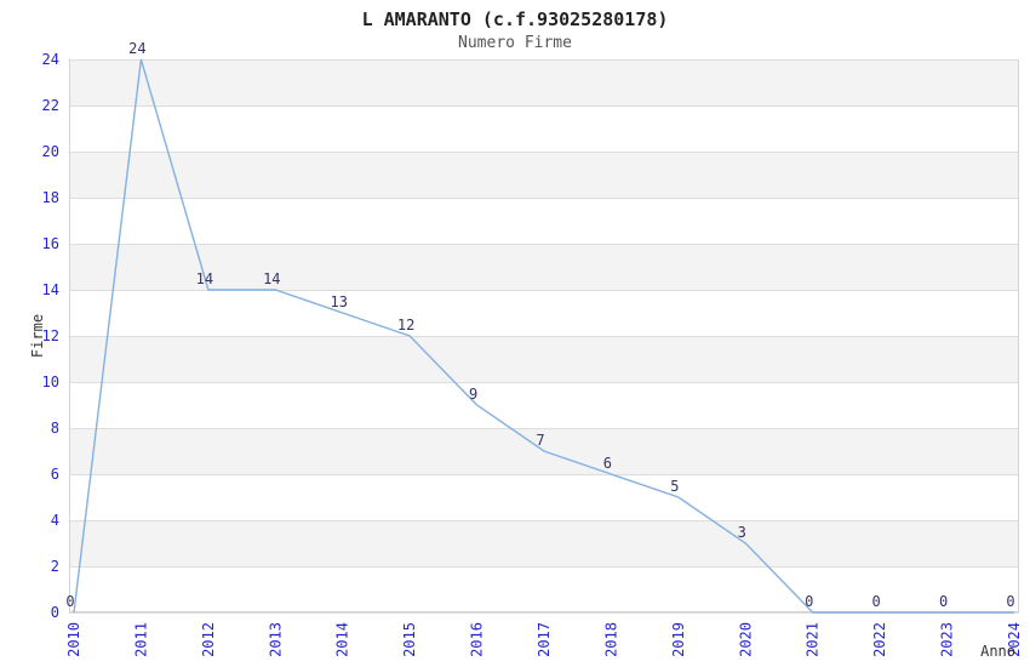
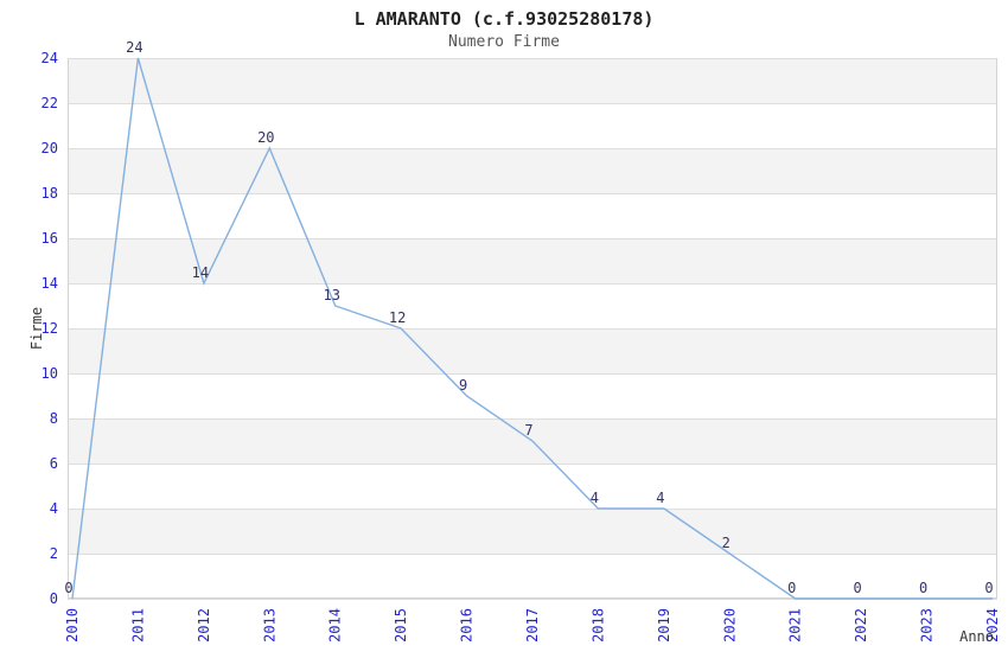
2013: 14 -> 20
2018: 6 -> 4
2019: 5 -> 4
2020: 3 -> 2
